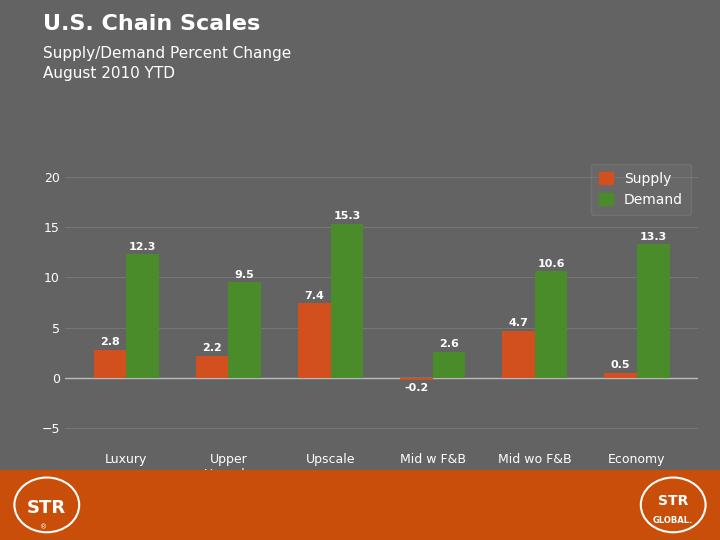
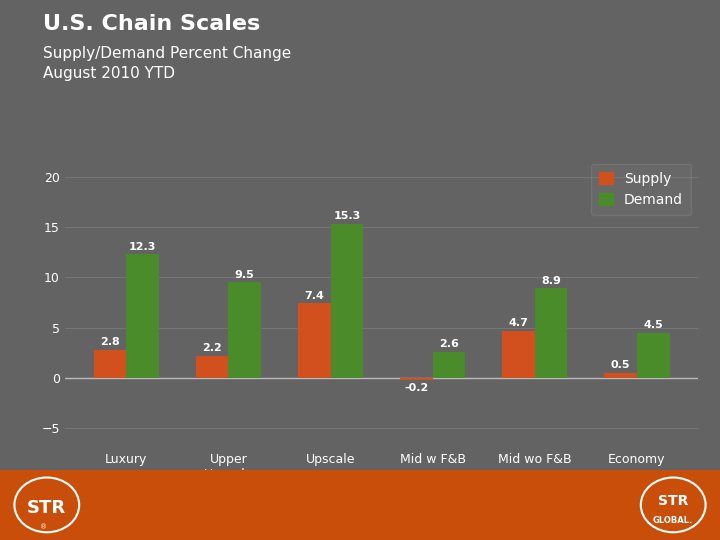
Demand/Mid wo F&B: 10.6 -> 8.9
Demand/Economy: 13.3 -> 4.5
